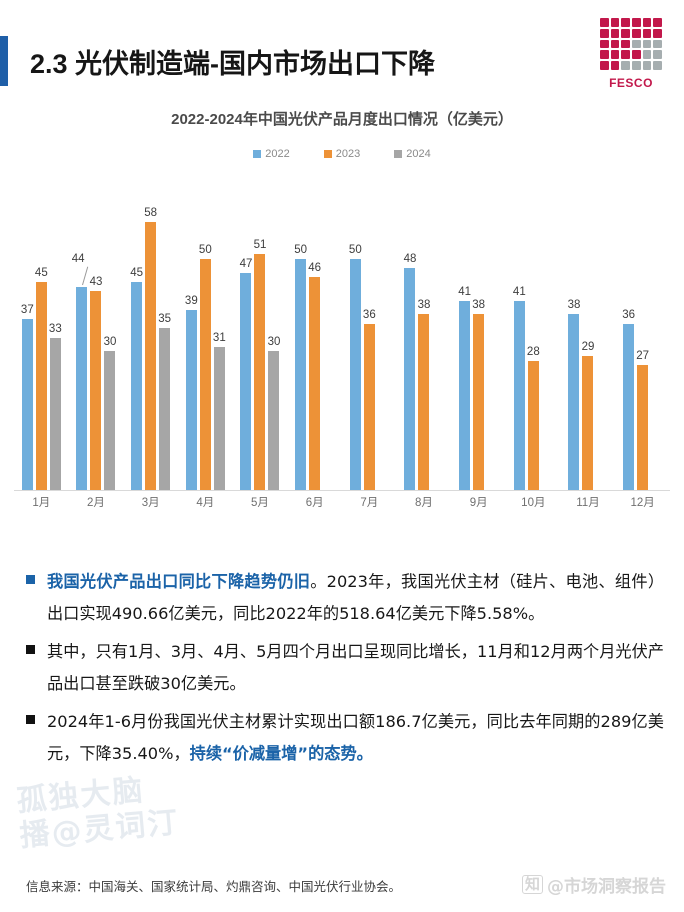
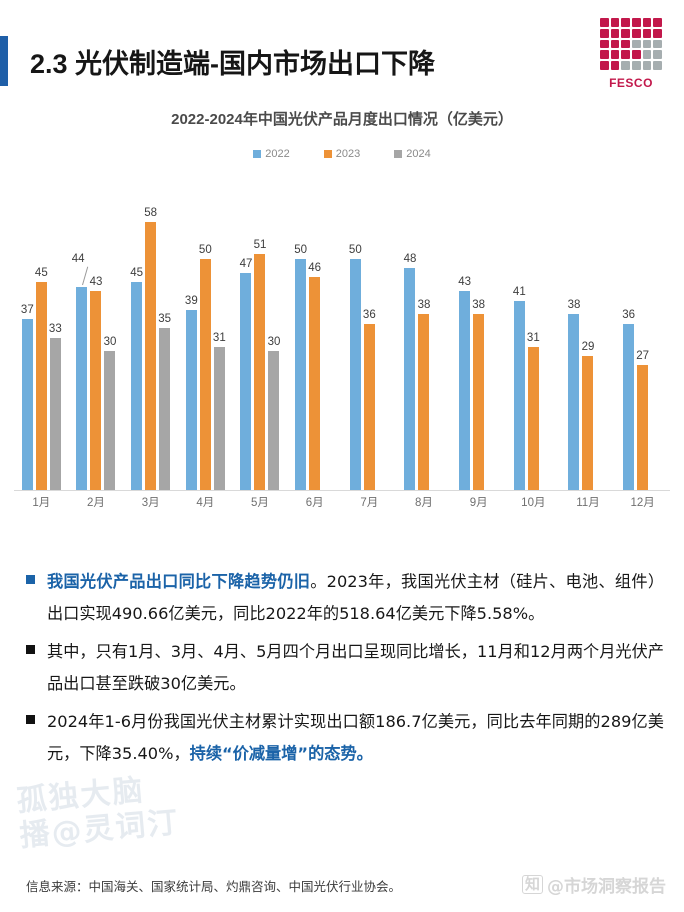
2022/9月: 41 -> 43
2023/10月: 28 -> 31
